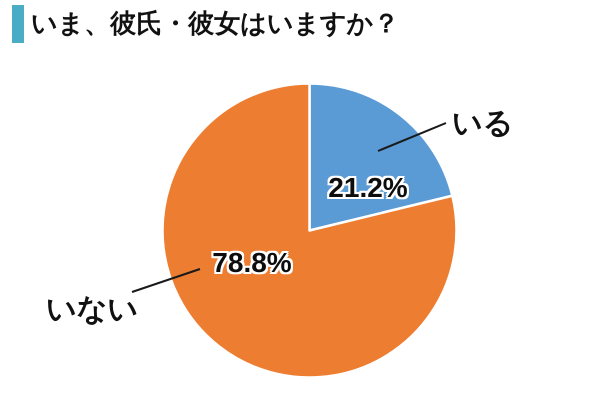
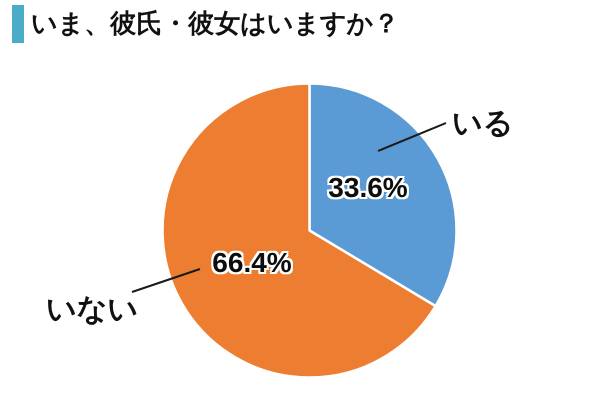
いる: 21.2% -> 33.6%
いない: 78.8% -> 66.4%
